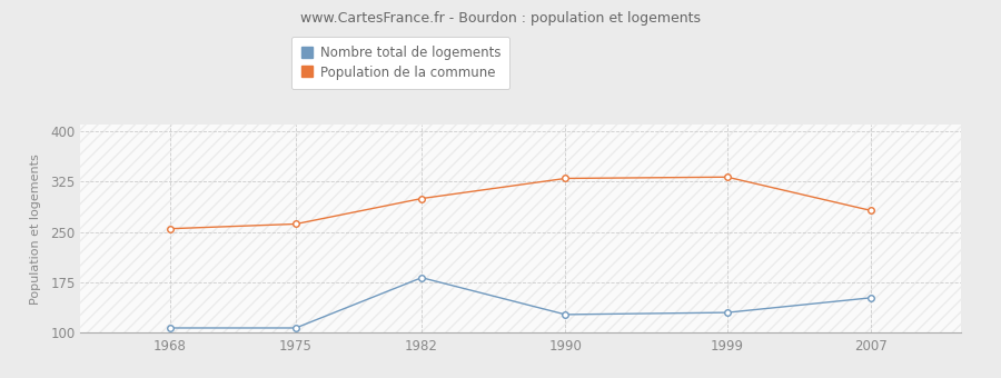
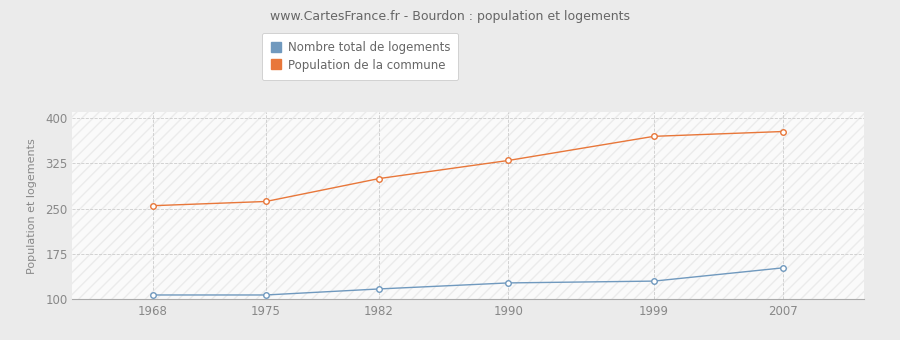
Nombre total de logements/1982: 182 -> 117
Population de la commune/1999: 332 -> 370
Population de la commune/2007: 282 -> 378
